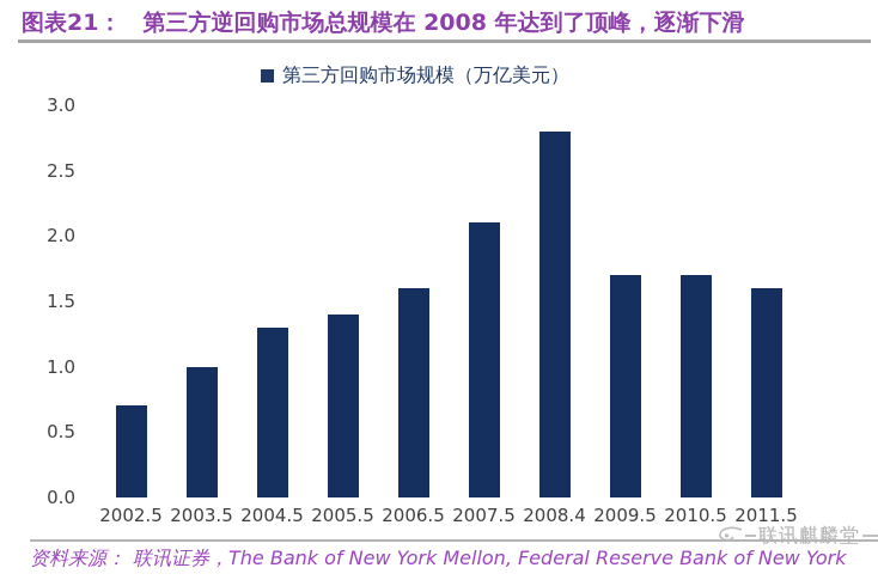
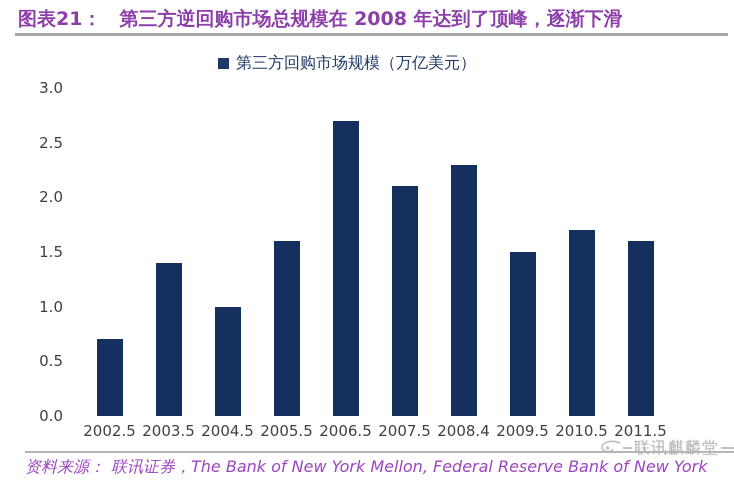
2003.5: 1.0 -> 1.4
2004.5: 1.3 -> 1.0
2005.5: 1.4 -> 1.6
2006.5: 1.6 -> 2.7
2008.4: 2.8 -> 2.3
2009.5: 1.7 -> 1.5
